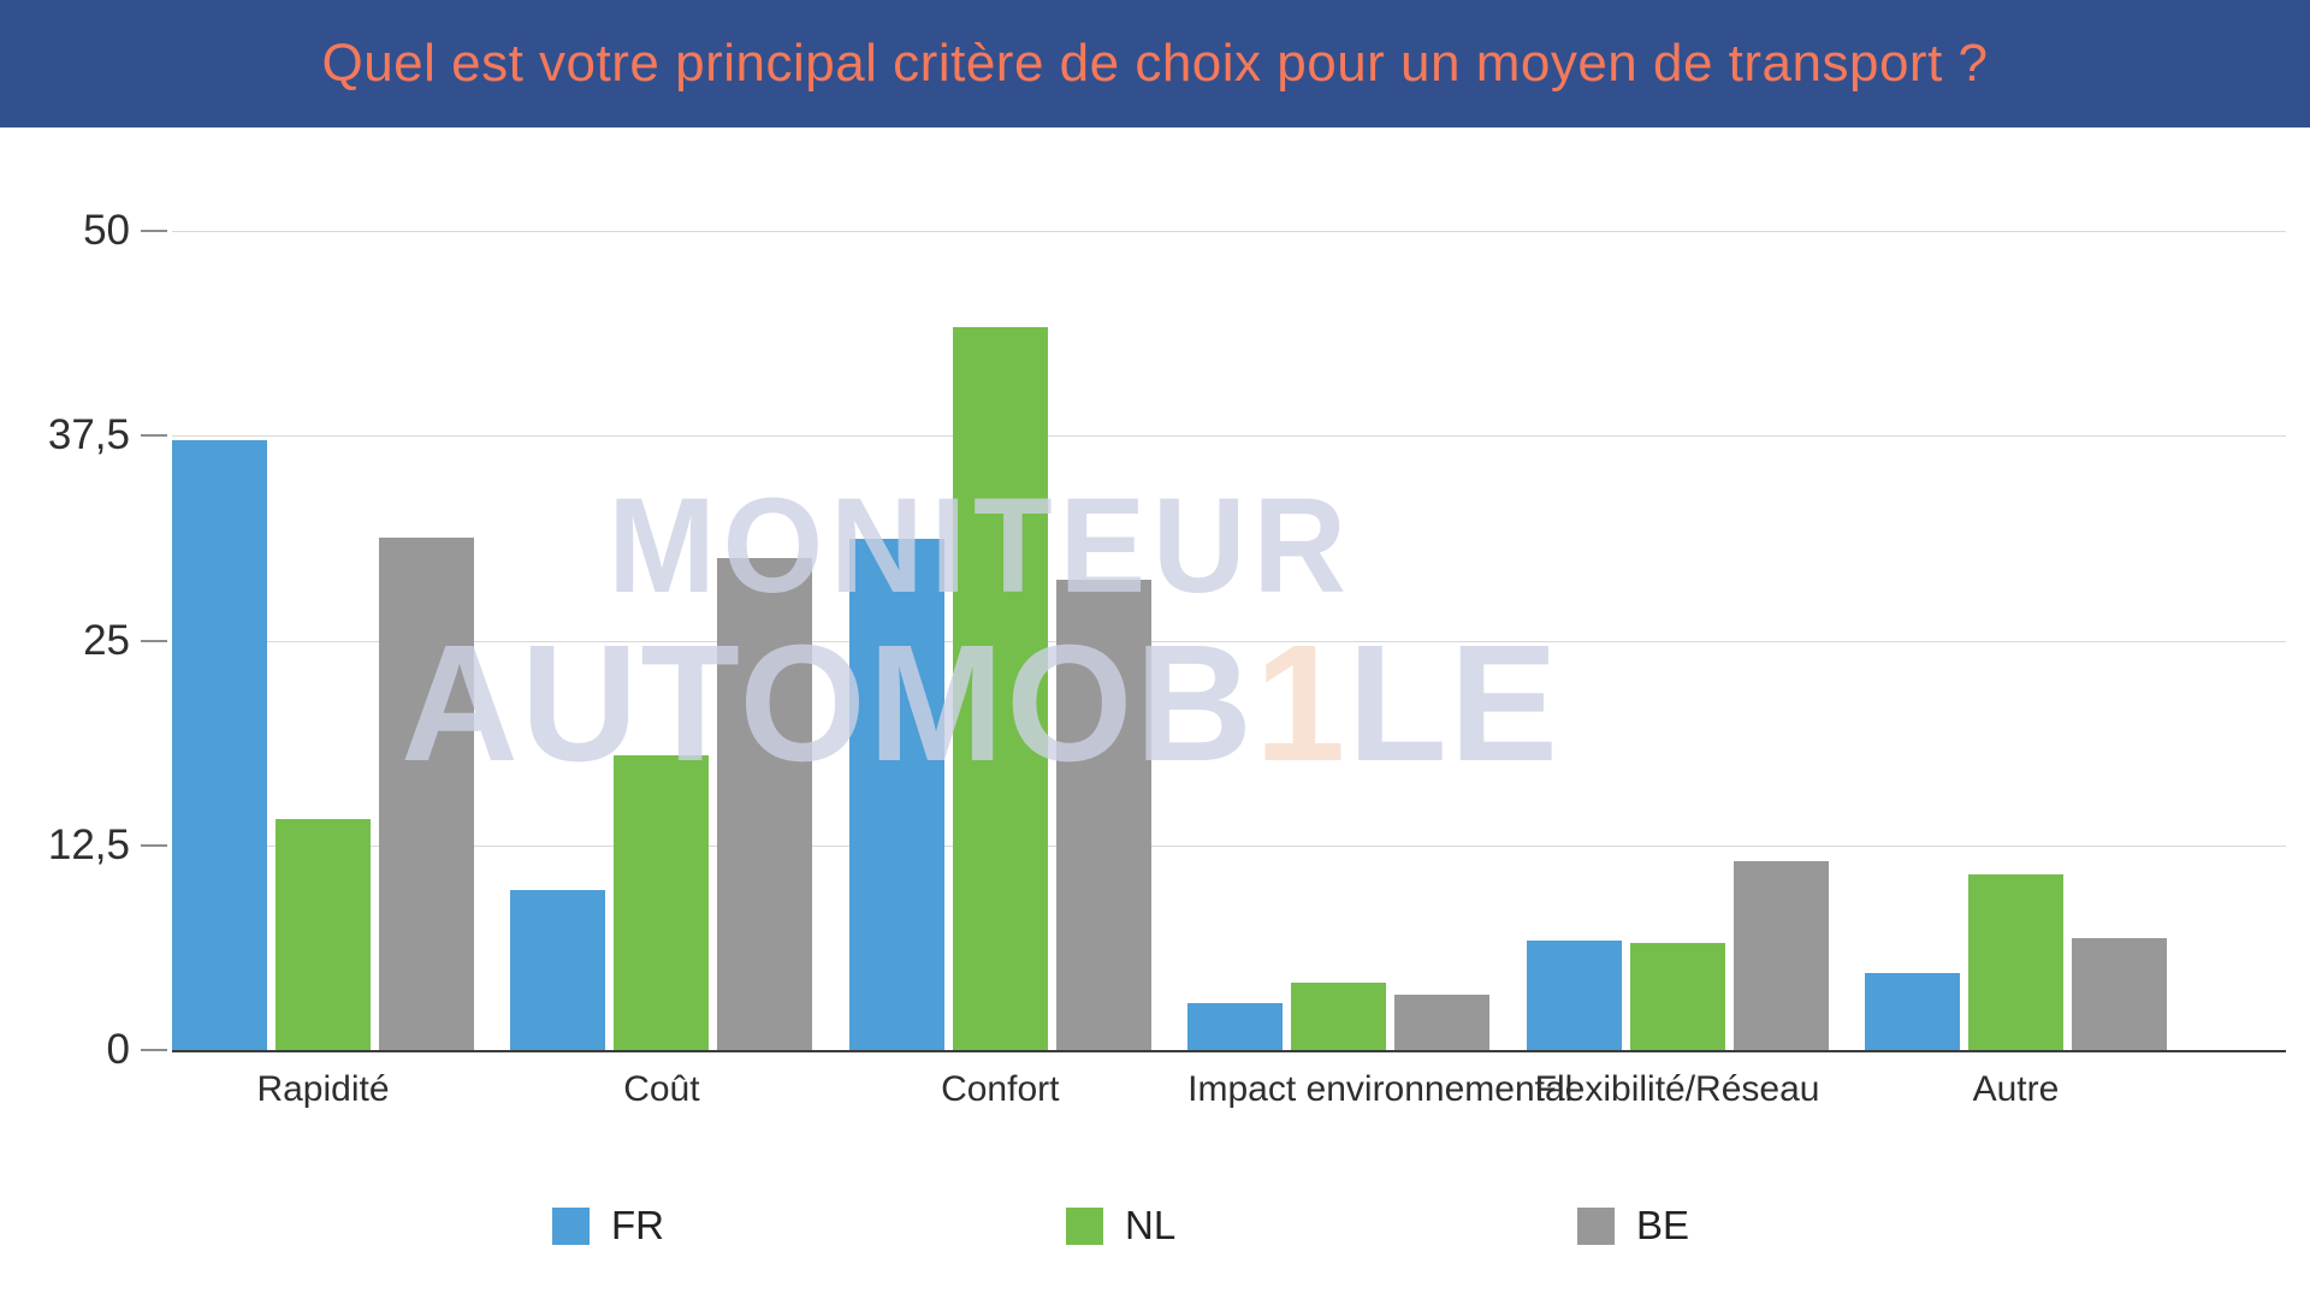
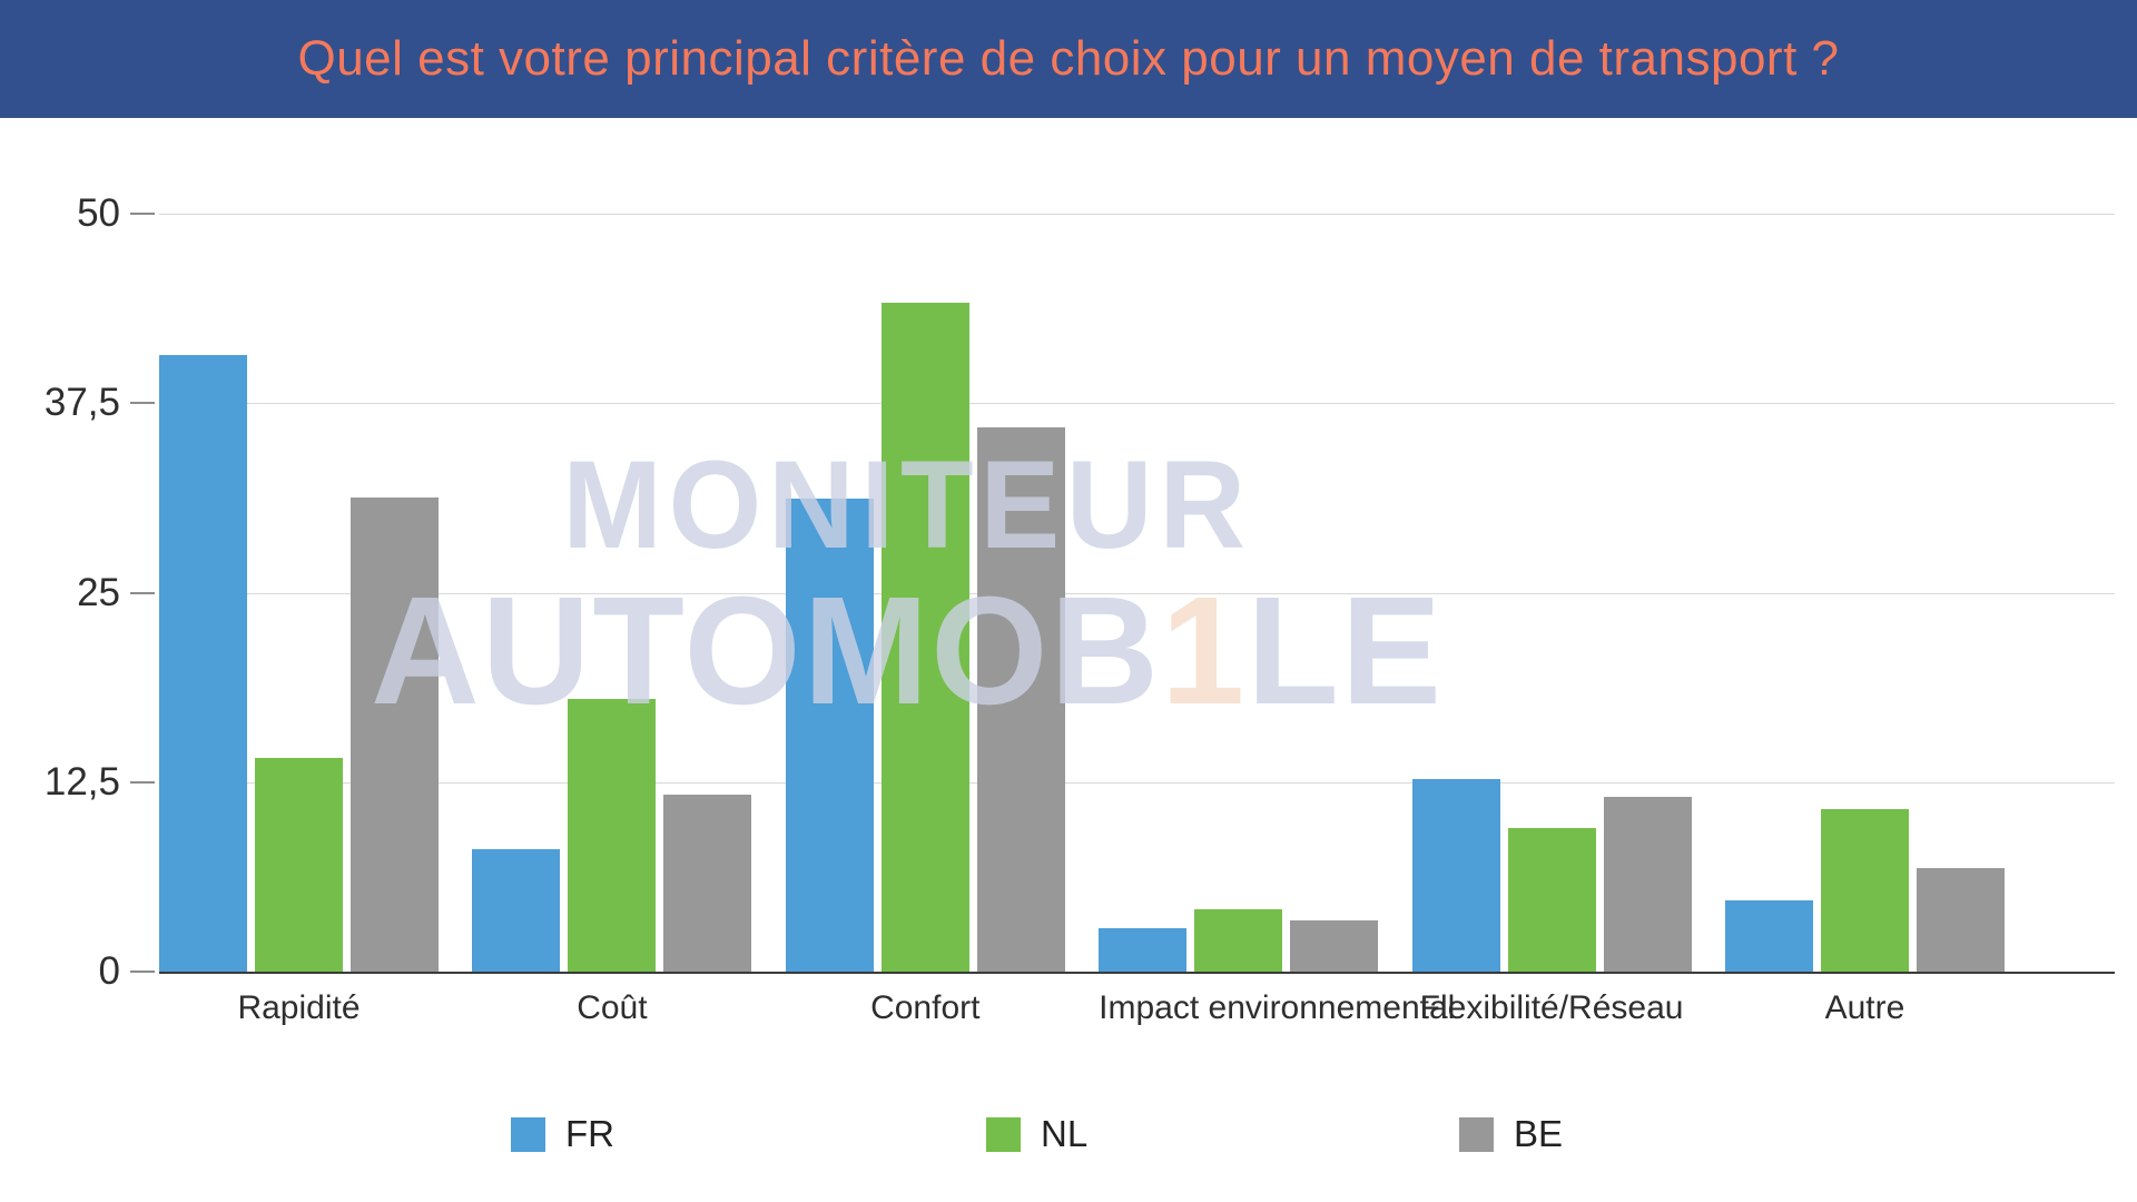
FR/Rapidité: 37.2 -> 40.7
FR/Coût: 9.8 -> 8.1
BE/Coût: 30.0 -> 11.7
BE/Confort: 28.7 -> 35.9
FR/Flexibilité/Réseau: 6.7 -> 12.7
NL/Flexibilité/Réseau: 6.5 -> 9.5
